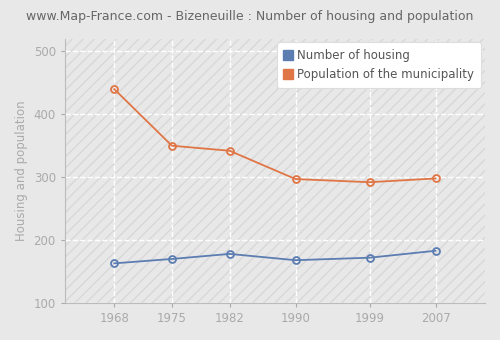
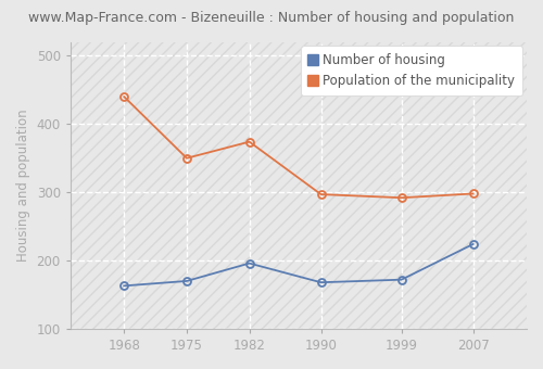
Number of housing/1982: 178 -> 196
Population of the municipality/1982: 342 -> 374
Number of housing/2007: 183 -> 224
